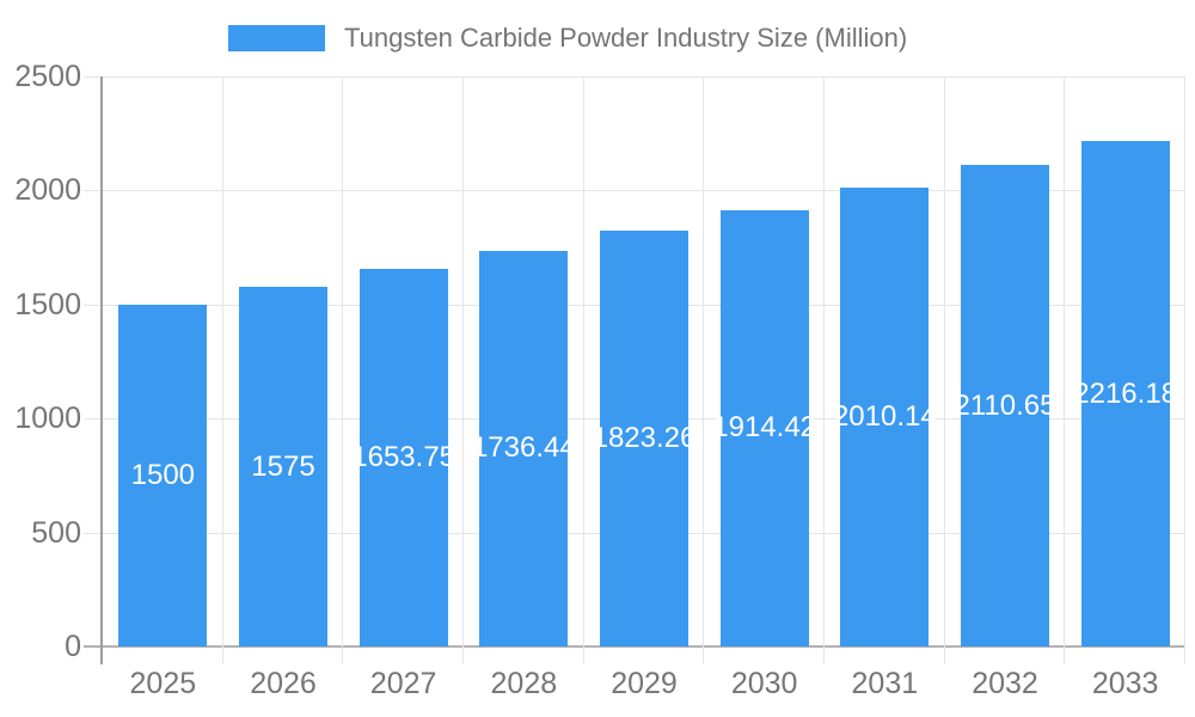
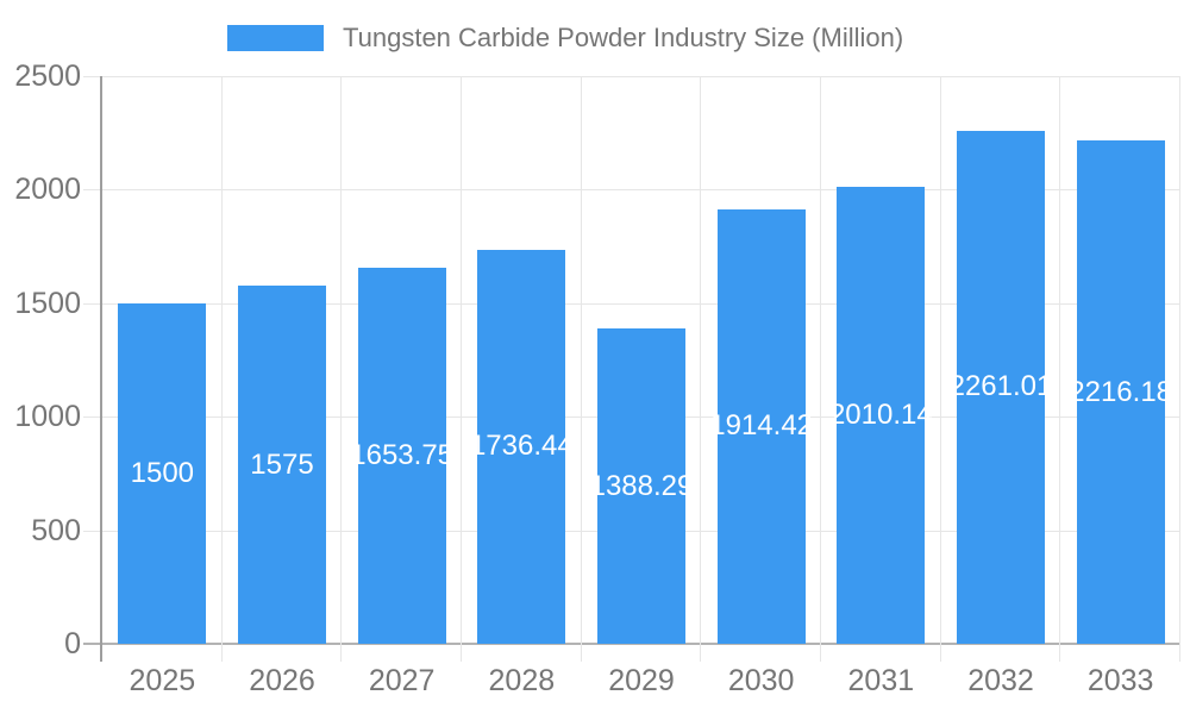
2029: 1823.26 -> 1388.29
2032: 2110.65 -> 2261.01
